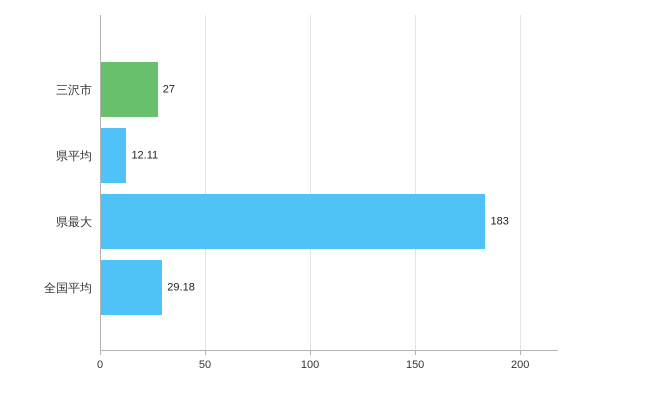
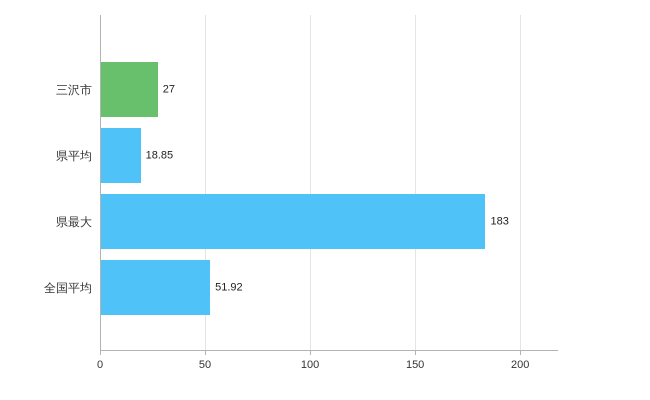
県平均: 12.11 -> 18.85
全国平均: 29.18 -> 51.92
